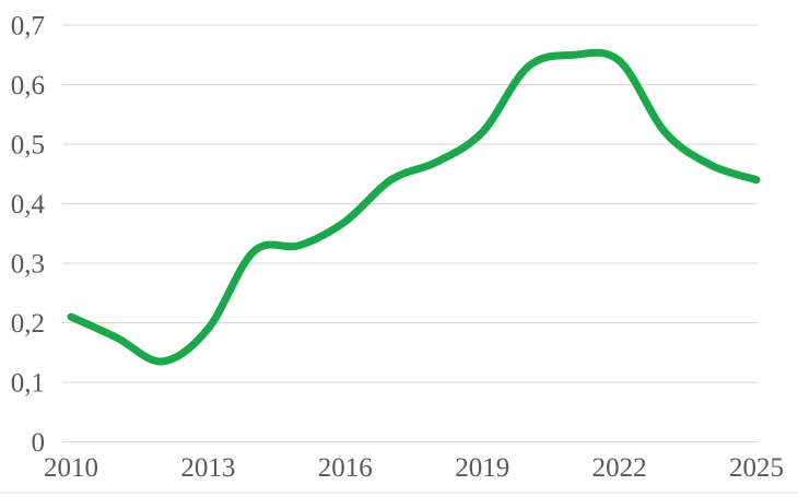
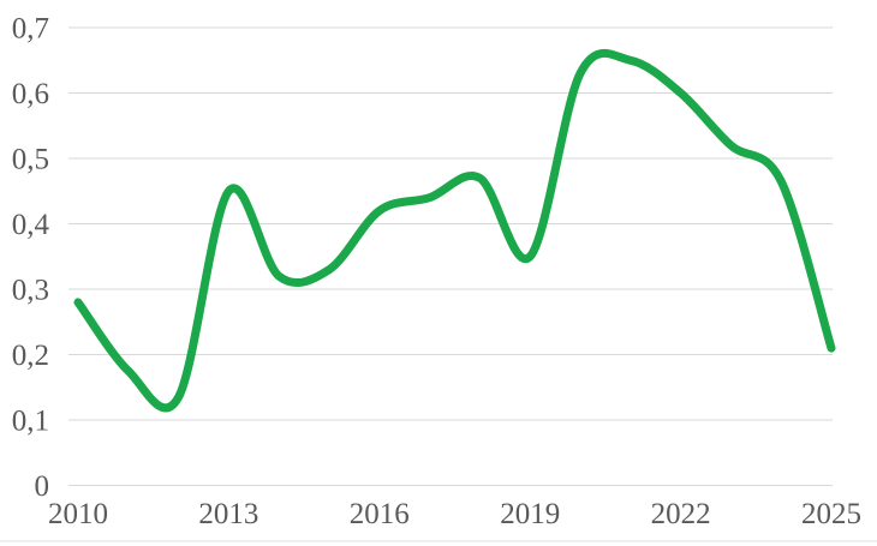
2010: 0,21 -> 0,28
2013: 0,19 -> 0,45
2016: 0,37 -> 0,42
2019: 0,52 -> 0,35
2022: 0,64 -> 0,60
2025: 0,44 -> 0,21
